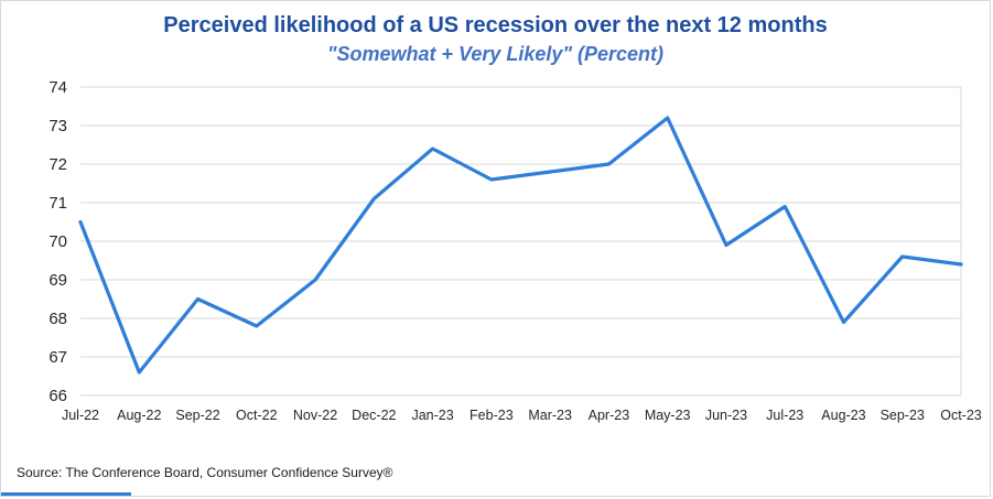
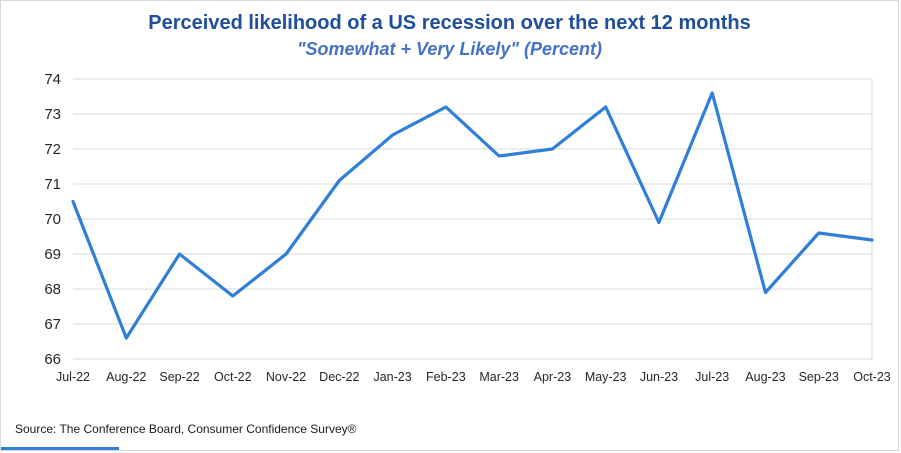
Sep-22: 68.5 -> 69.0
Feb-23: 71.6 -> 73.2
Jul-23: 70.9 -> 73.6
